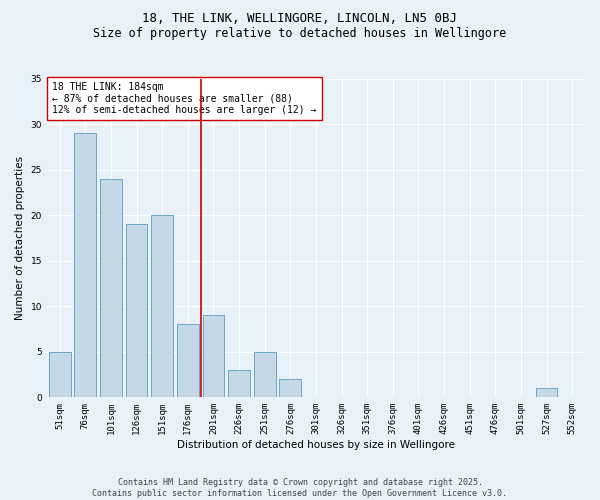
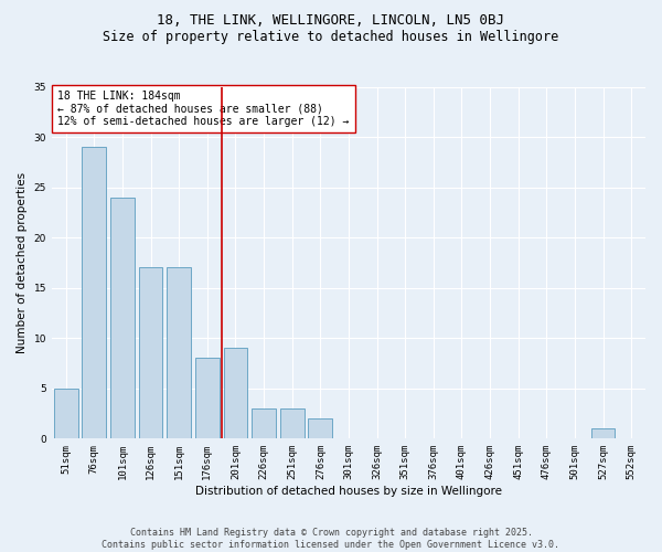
126sqm: 19 -> 17
151sqm: 20 -> 17
251sqm: 5 -> 3
